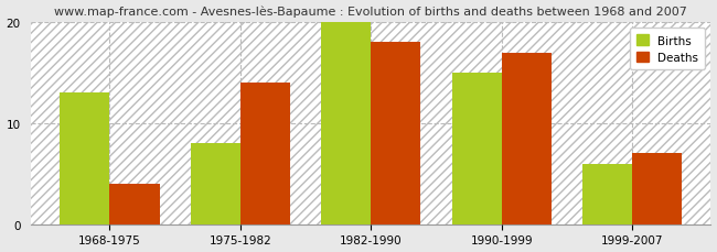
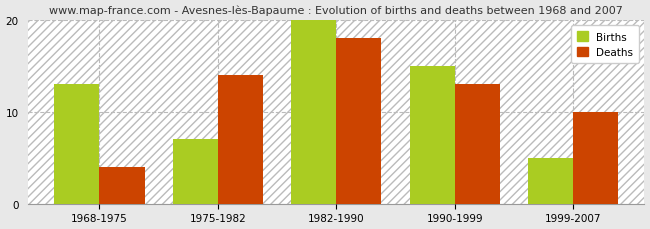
Births/1975-1982: 8 -> 7
Deaths/1990-1999: 17 -> 13
Births/1999-2007: 6 -> 5
Deaths/1999-2007: 7 -> 10
